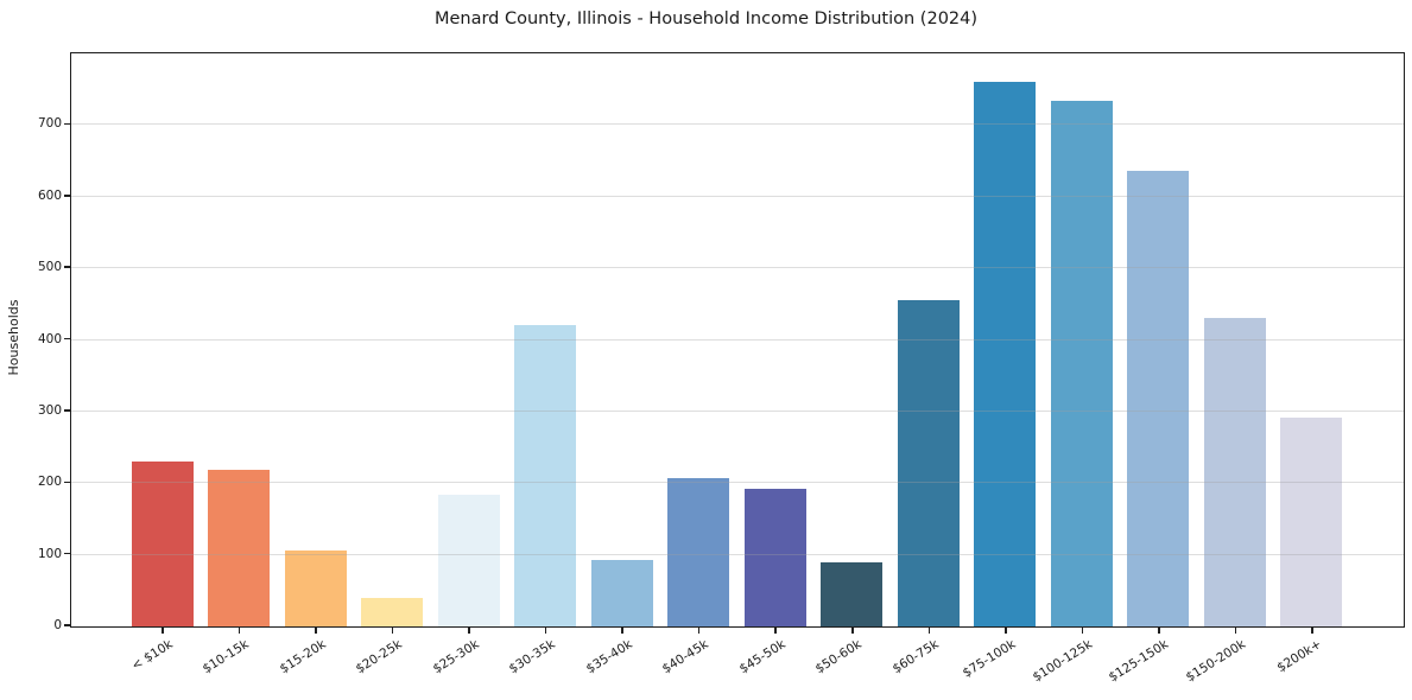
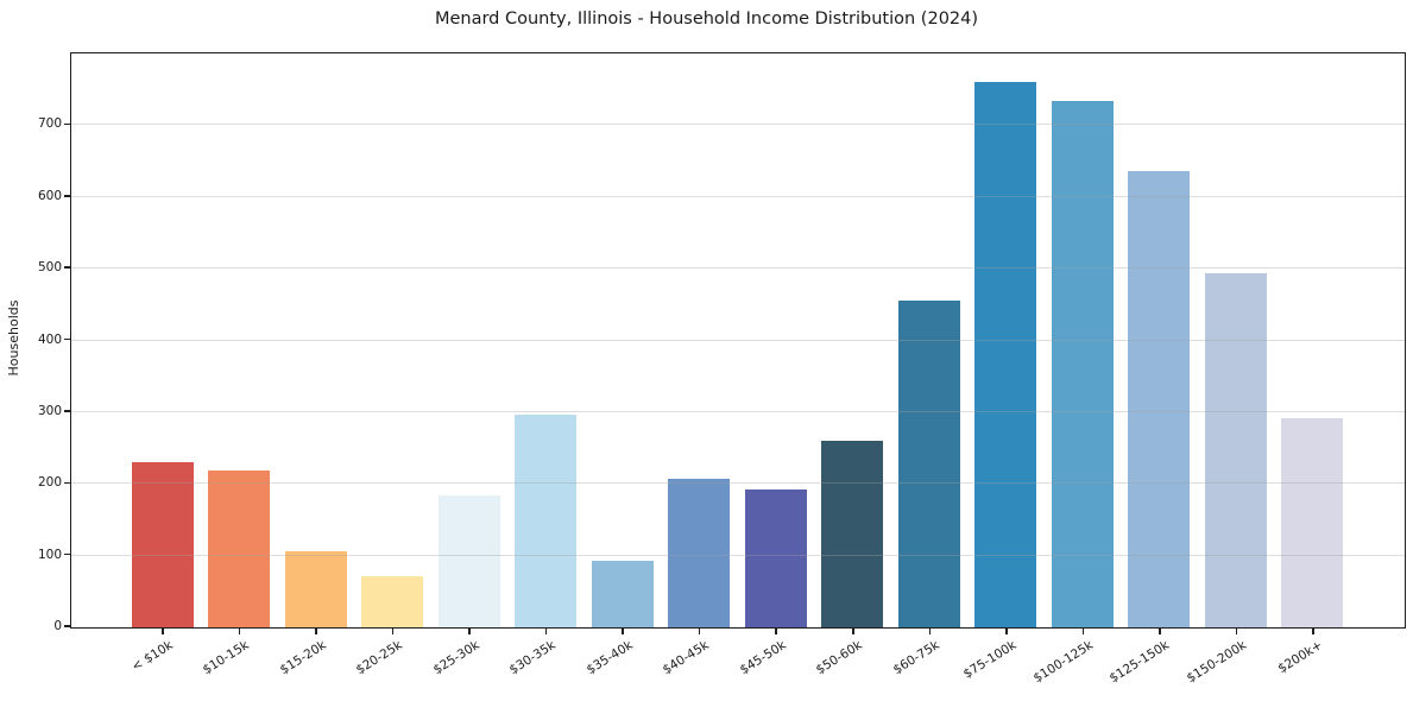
$20-25k: 40 -> 70
$30-35k: 420 -> 300
$50-60k: 90 -> 260
$150-200k: 430 -> 490
